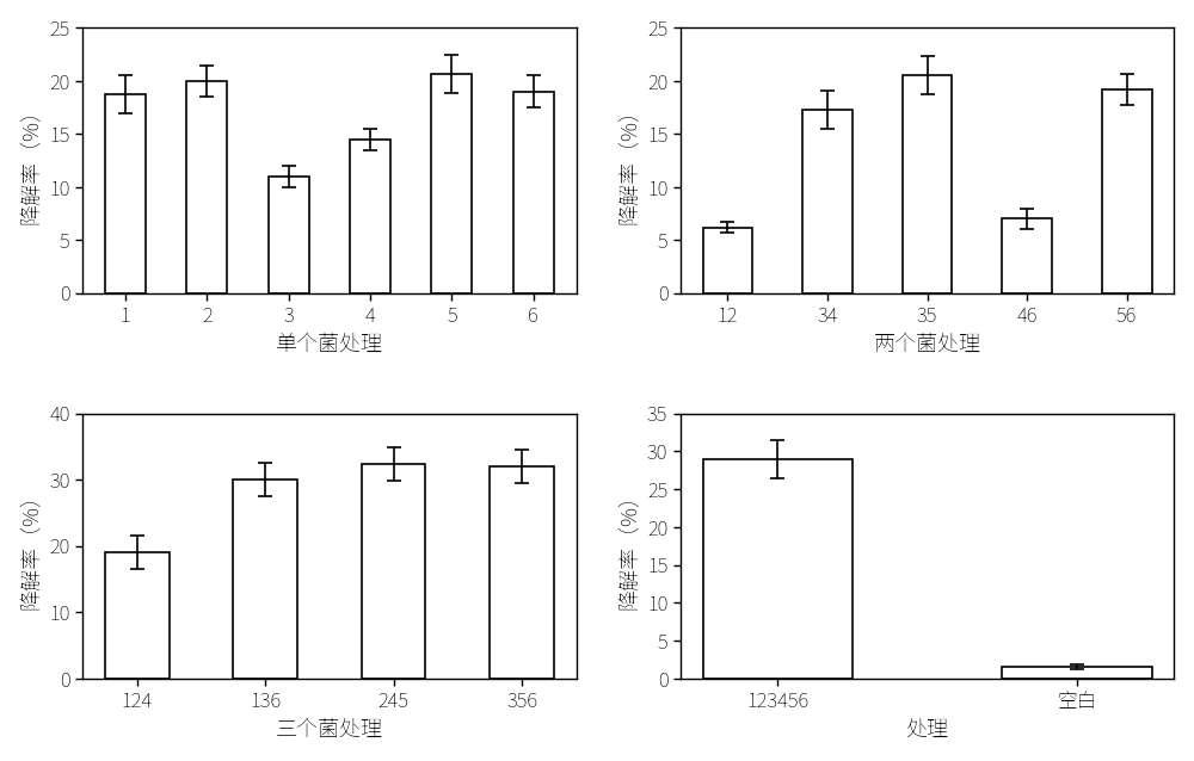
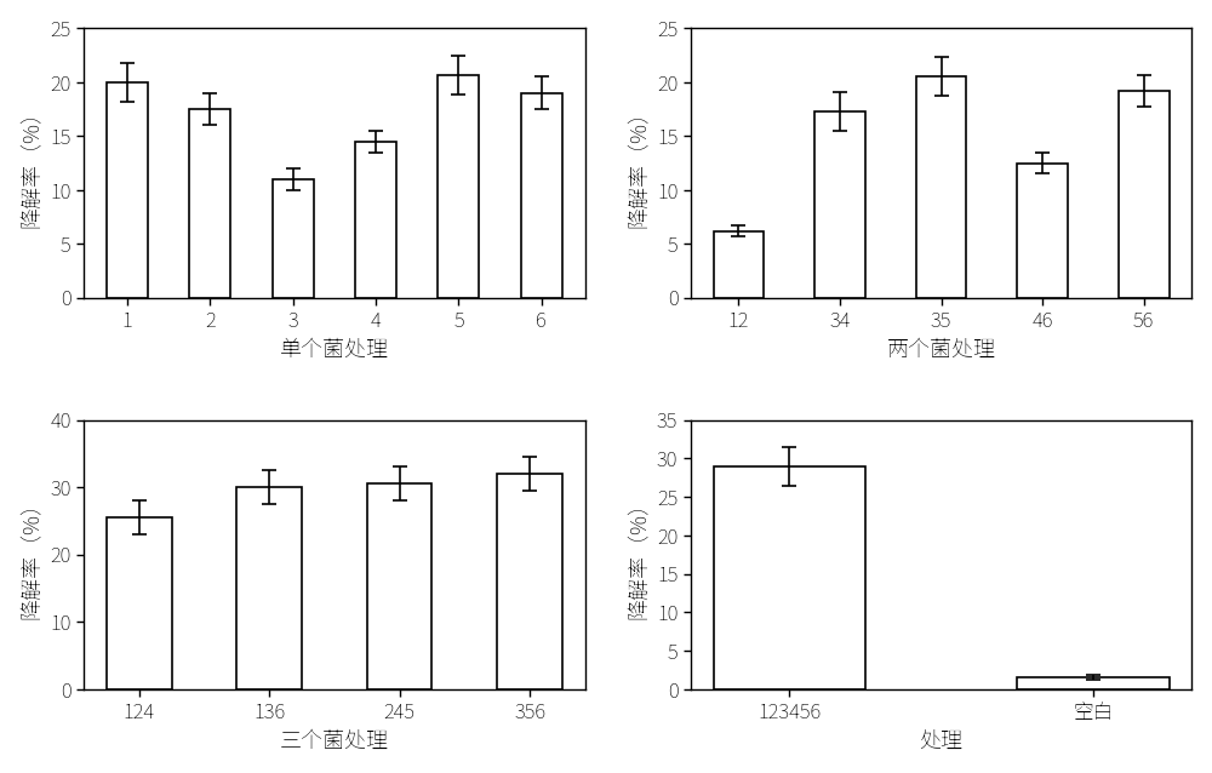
1: 18.8 -> 20.0
2: 20.0 -> 17.5
46: 7.0 -> 12.5
124: 19.0 -> 25.5
245: 32.4 -> 30.5
